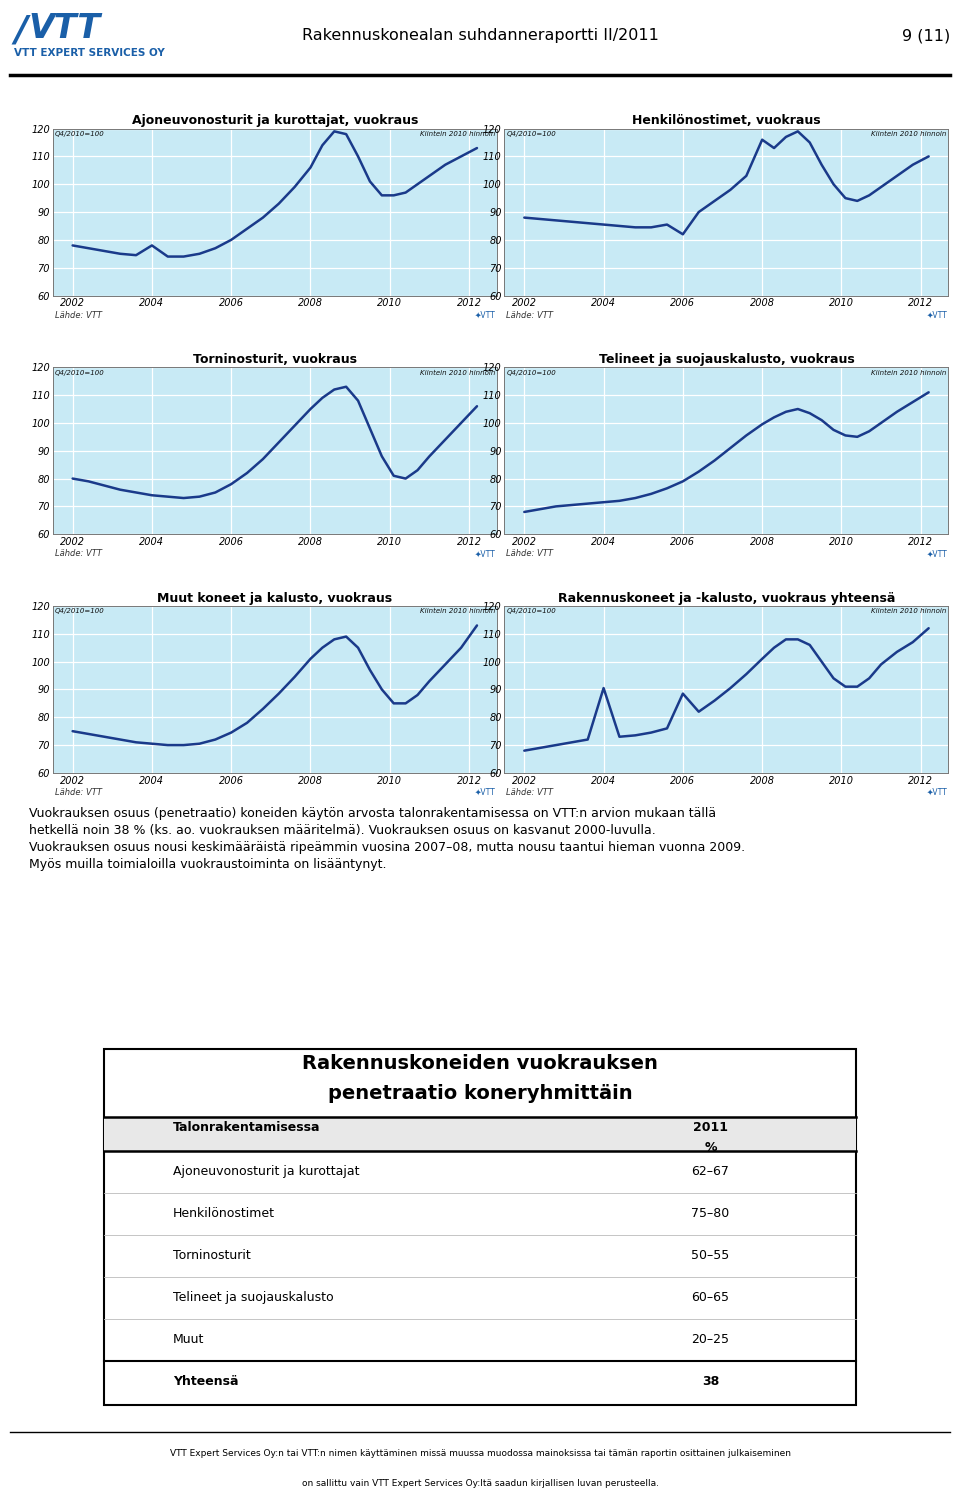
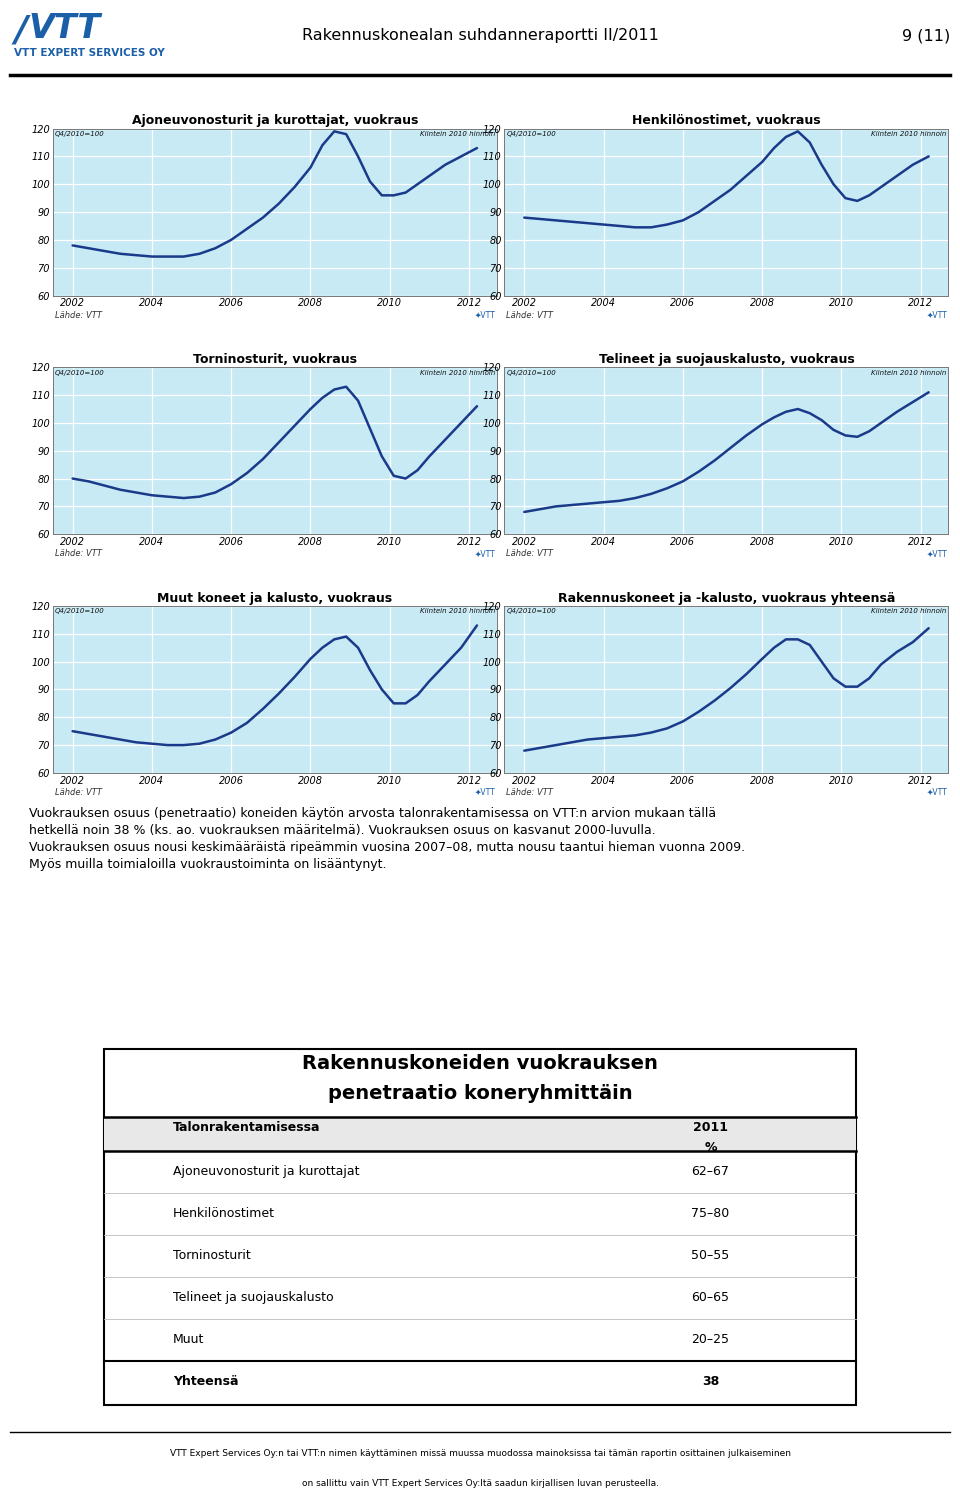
Ajoneuvonosturit ja kurottajat, vuokraus/2004: 78.0 -> 74.0
Henkilönostimet, vuokraus/2006: 82.0 -> 87.0
Henkilönostimet, vuokraus/2008: 116.0 -> 108.0
Rakennuskoneet ja -kalusto, vuokraus yhteensä/2004: 90.5 -> 72.5
Rakennuskoneet ja -kalusto, vuokraus yhteensä/2006: 88.5 -> 78.5
